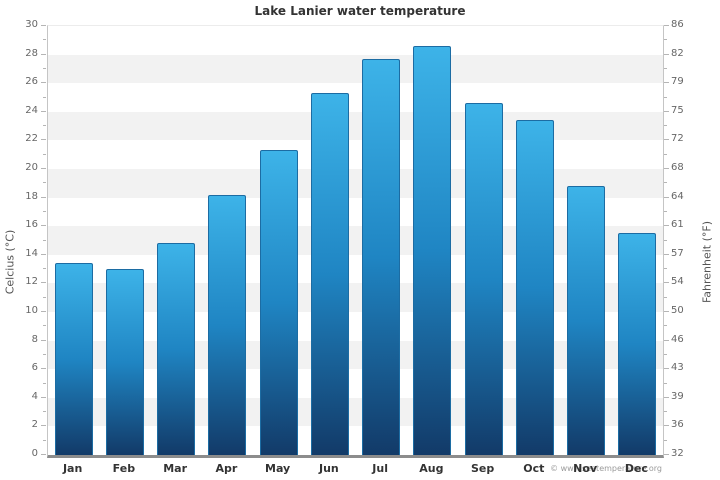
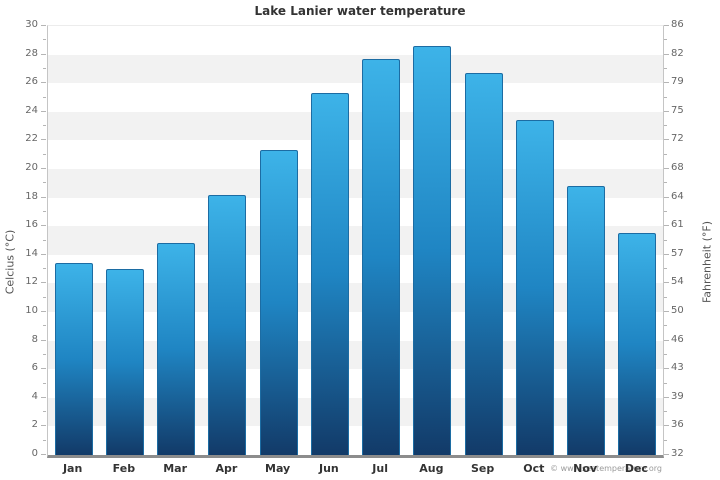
Sep: 24.6 -> 26.7
